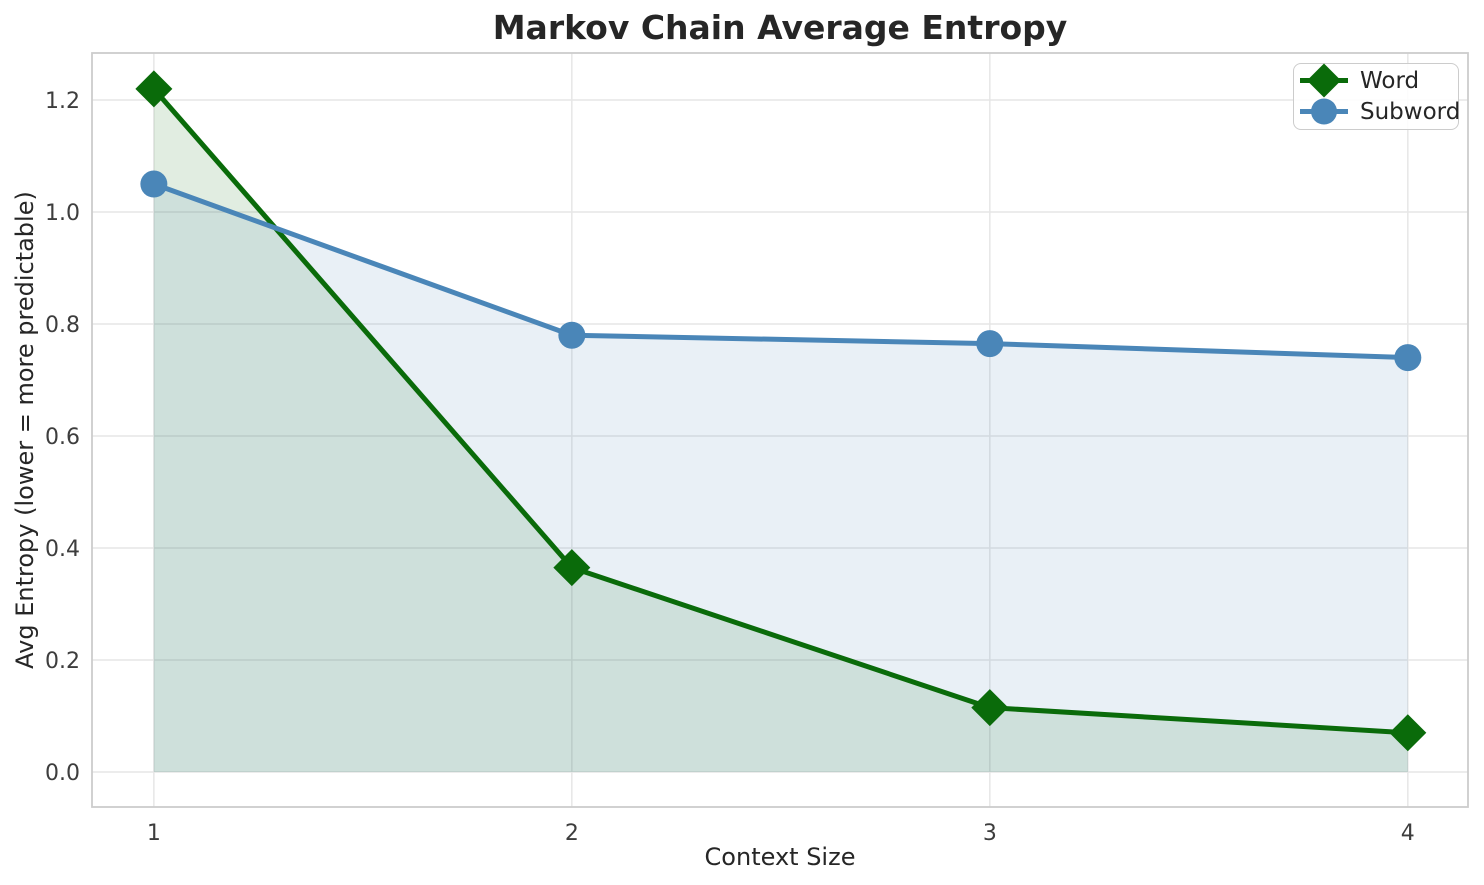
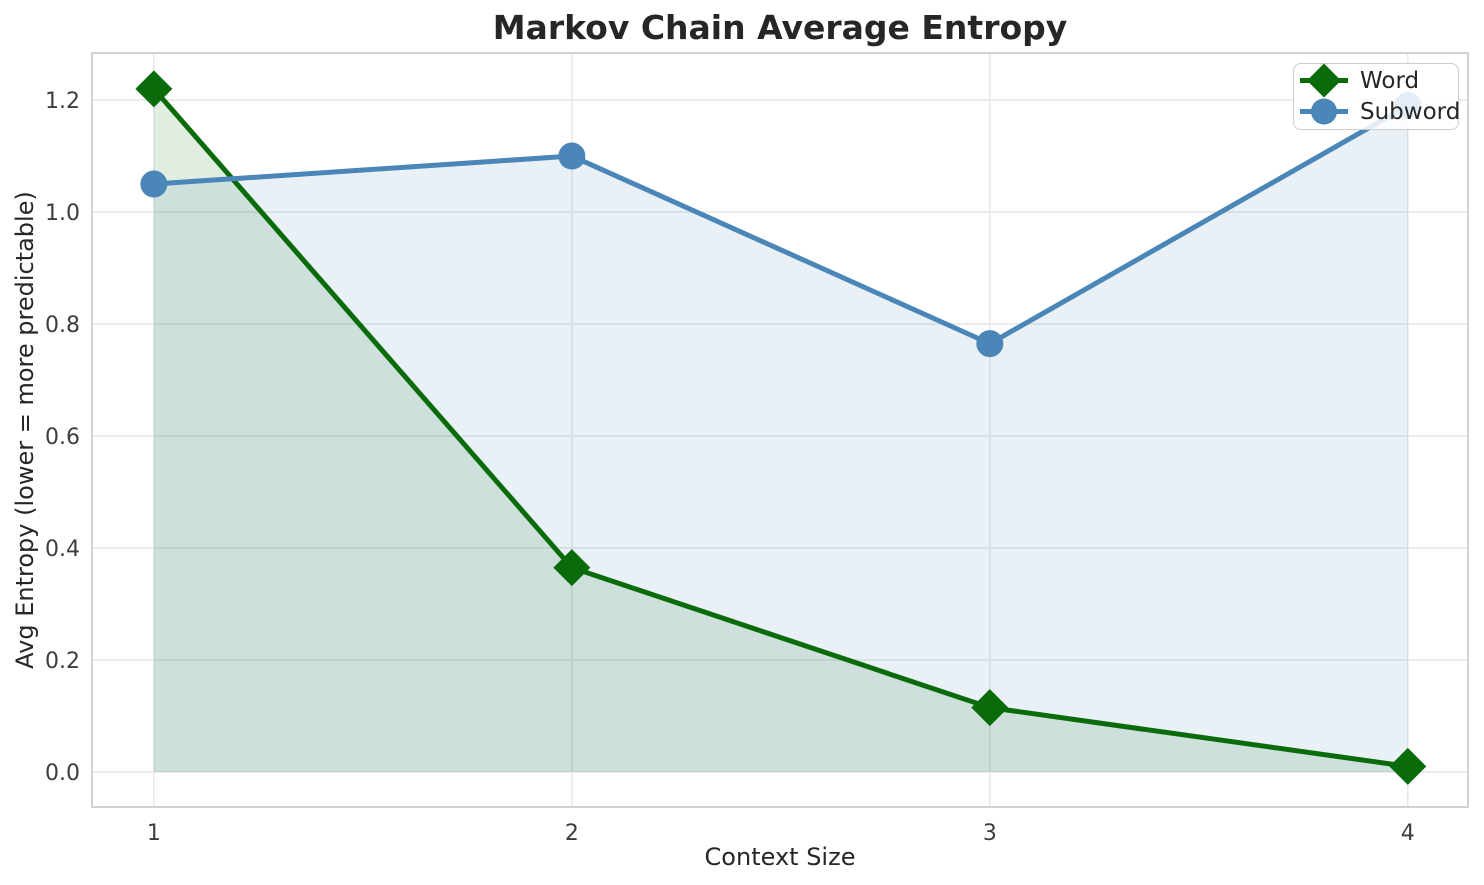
Subword/2: 0.78 -> 1.10
Word/4: 0.07 -> 0.01
Subword/4: 0.74 -> 1.19
